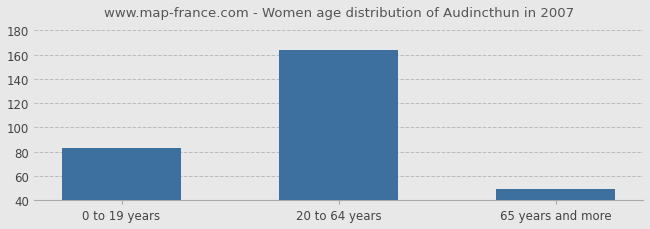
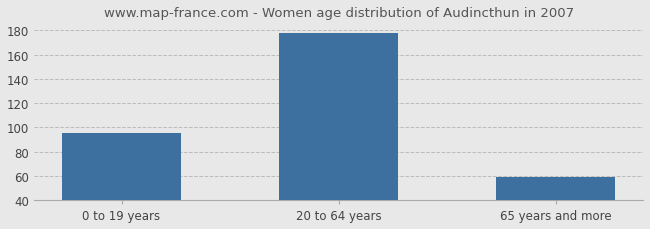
0 to 19 years: 83 -> 95
20 to 64 years: 164 -> 178
65 years and more: 49 -> 59
